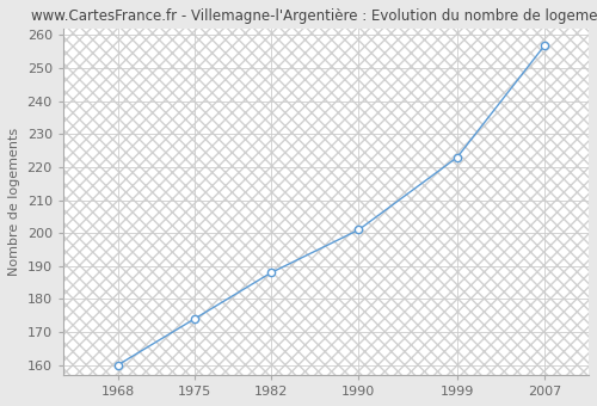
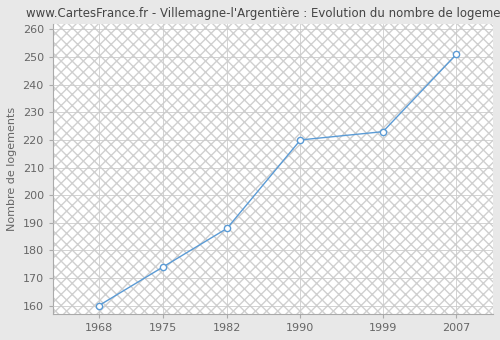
1990: 201 -> 220
2007: 257 -> 251
